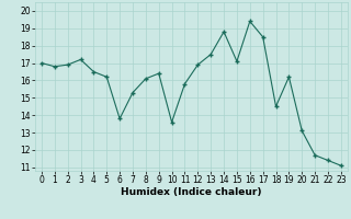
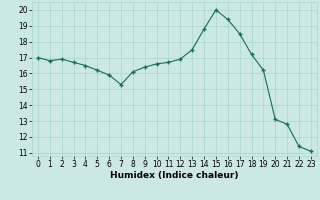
3: 17.2 -> 16.7
6: 13.8 -> 15.9
10: 13.6 -> 16.6
11: 15.8 -> 16.7
15: 17.1 -> 20.0
18: 14.5 -> 17.2
21: 11.7 -> 12.8
